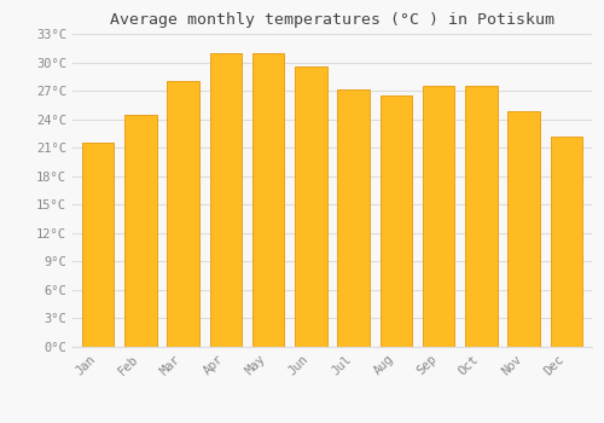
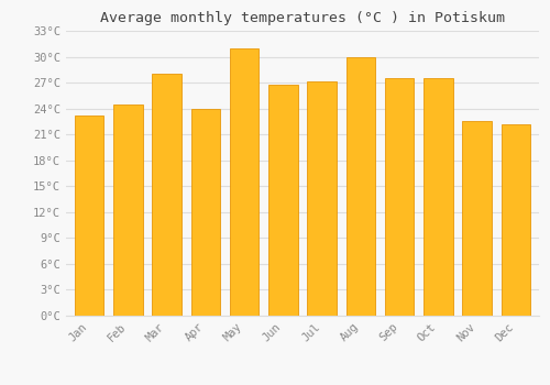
Jan: 21.5°C -> 23.2°C
Apr: 31.0°C -> 24.0°C
Jun: 29.5°C -> 26.8°C
Aug: 26.5°C -> 30.0°C
Nov: 24.8°C -> 22.6°C
